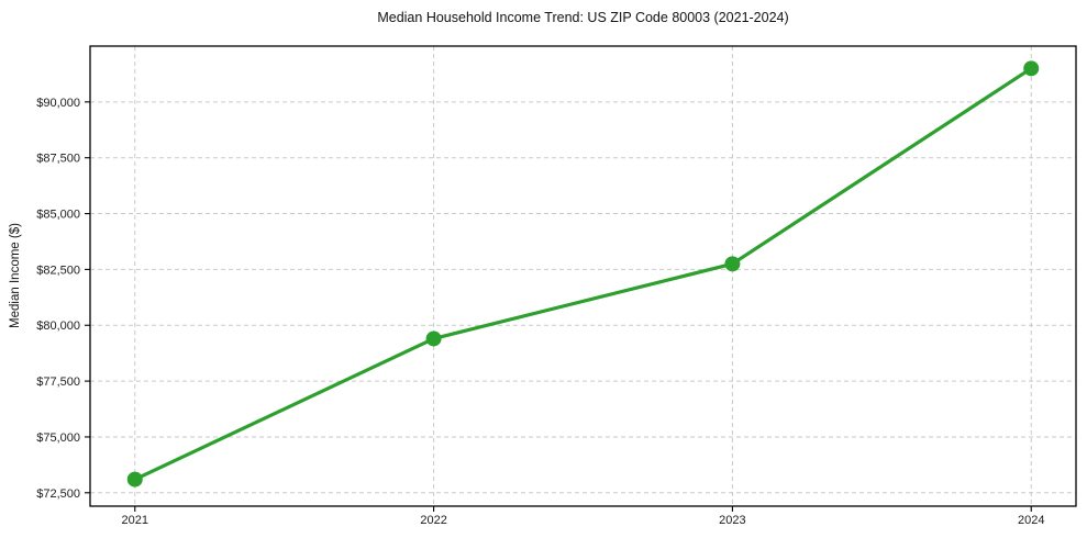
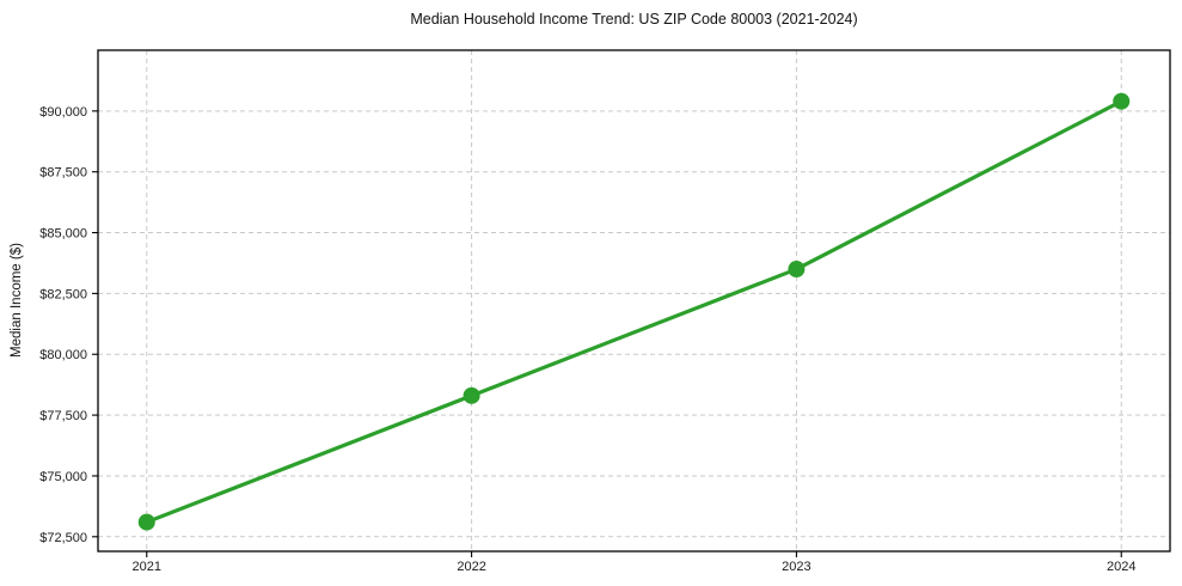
2022: $79400 -> $78300
2023: $82800 -> $83500
2024: $91500 -> $90400
